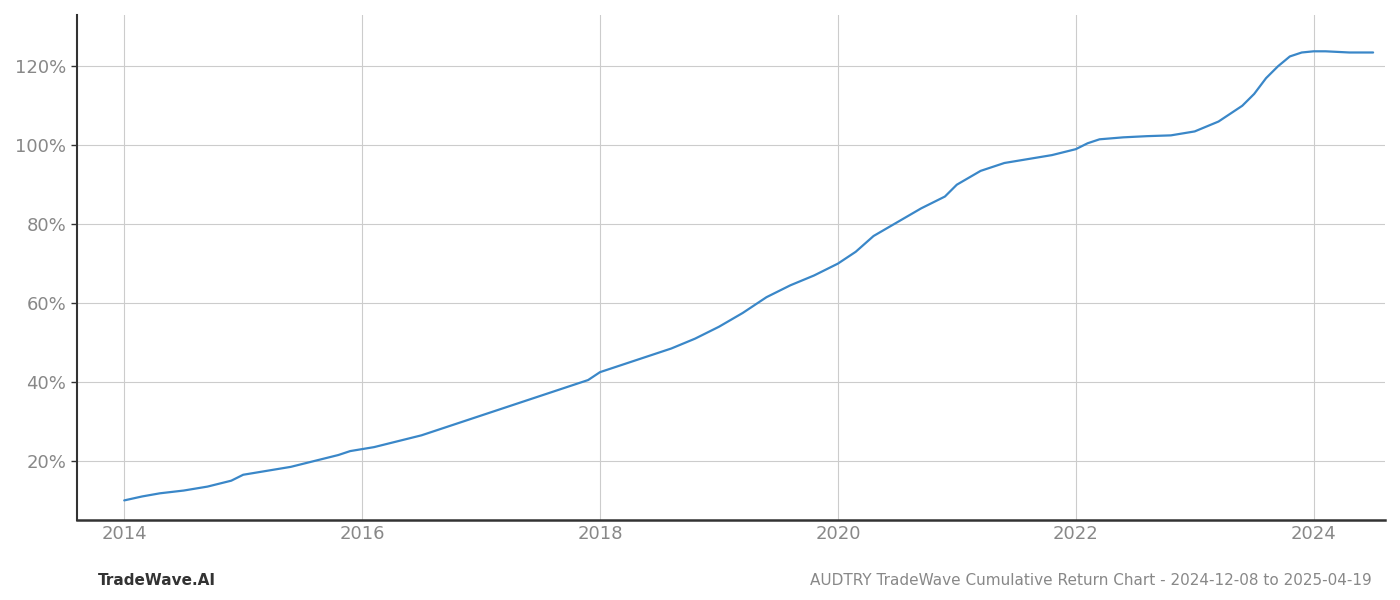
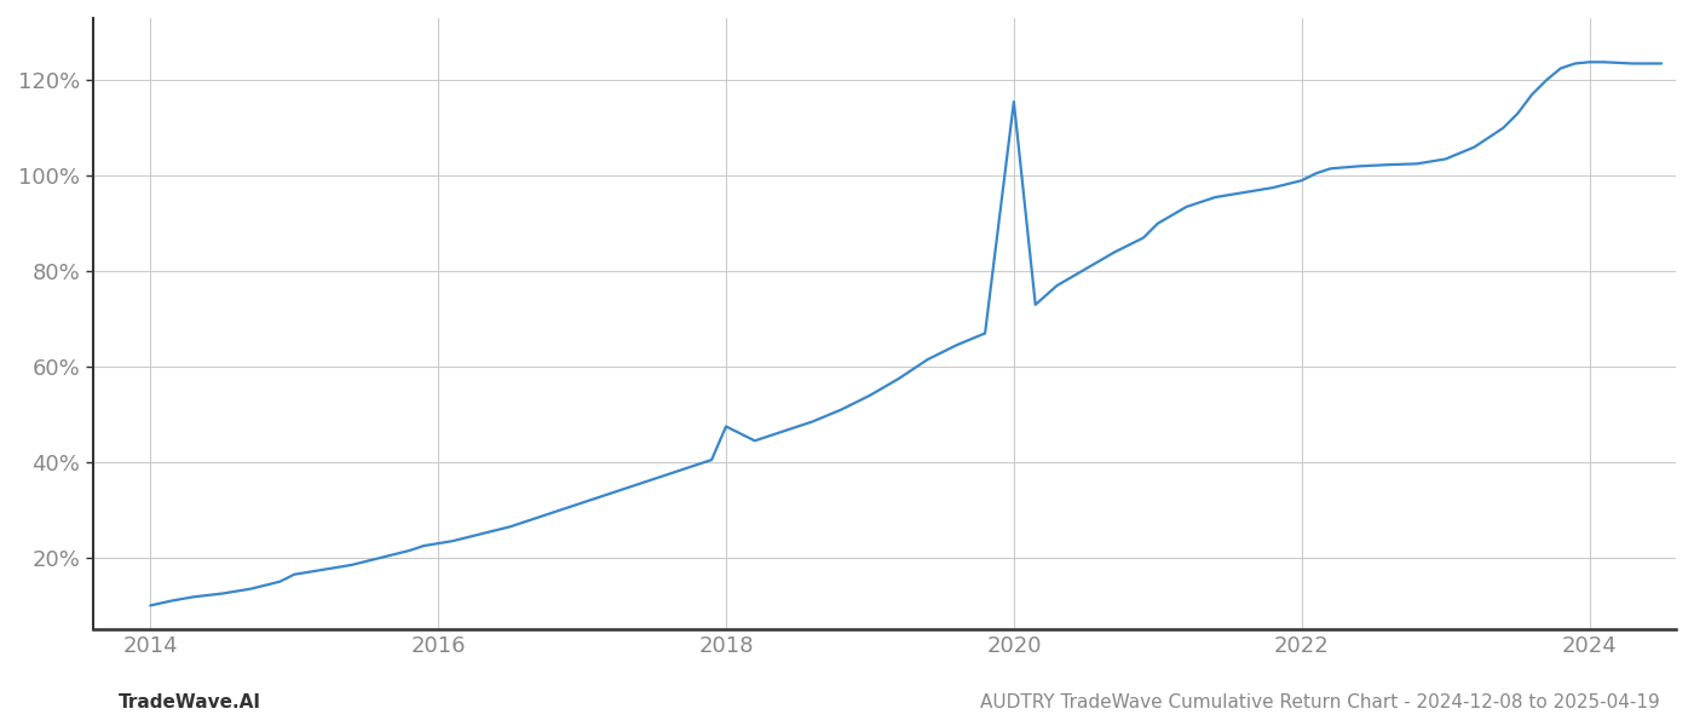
2018: 42.5% -> 47.5%
2020: 70.0% -> 115.5%
